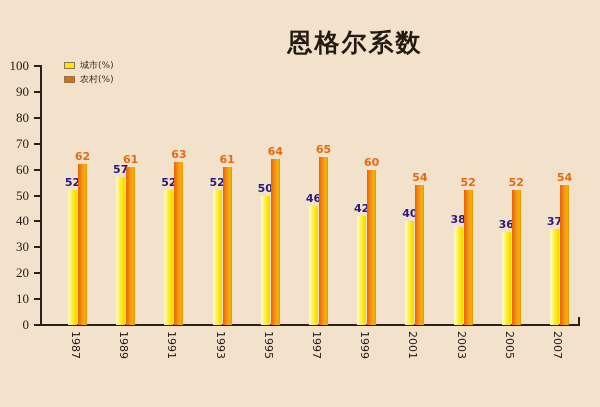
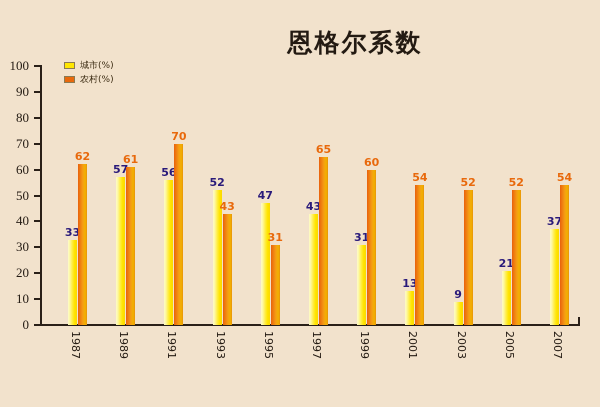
城市(%)/1987: 52 -> 33
城市(%)/1991: 52 -> 56
农村(%)/1991: 63 -> 70
农村(%)/1993: 61 -> 43
城市(%)/1995: 50 -> 47
农村(%)/1995: 64 -> 31
城市(%)/1997: 46 -> 43
城市(%)/1999: 42 -> 31
城市(%)/2001: 40 -> 13
城市(%)/2003: 38 -> 9
城市(%)/2005: 36 -> 21
